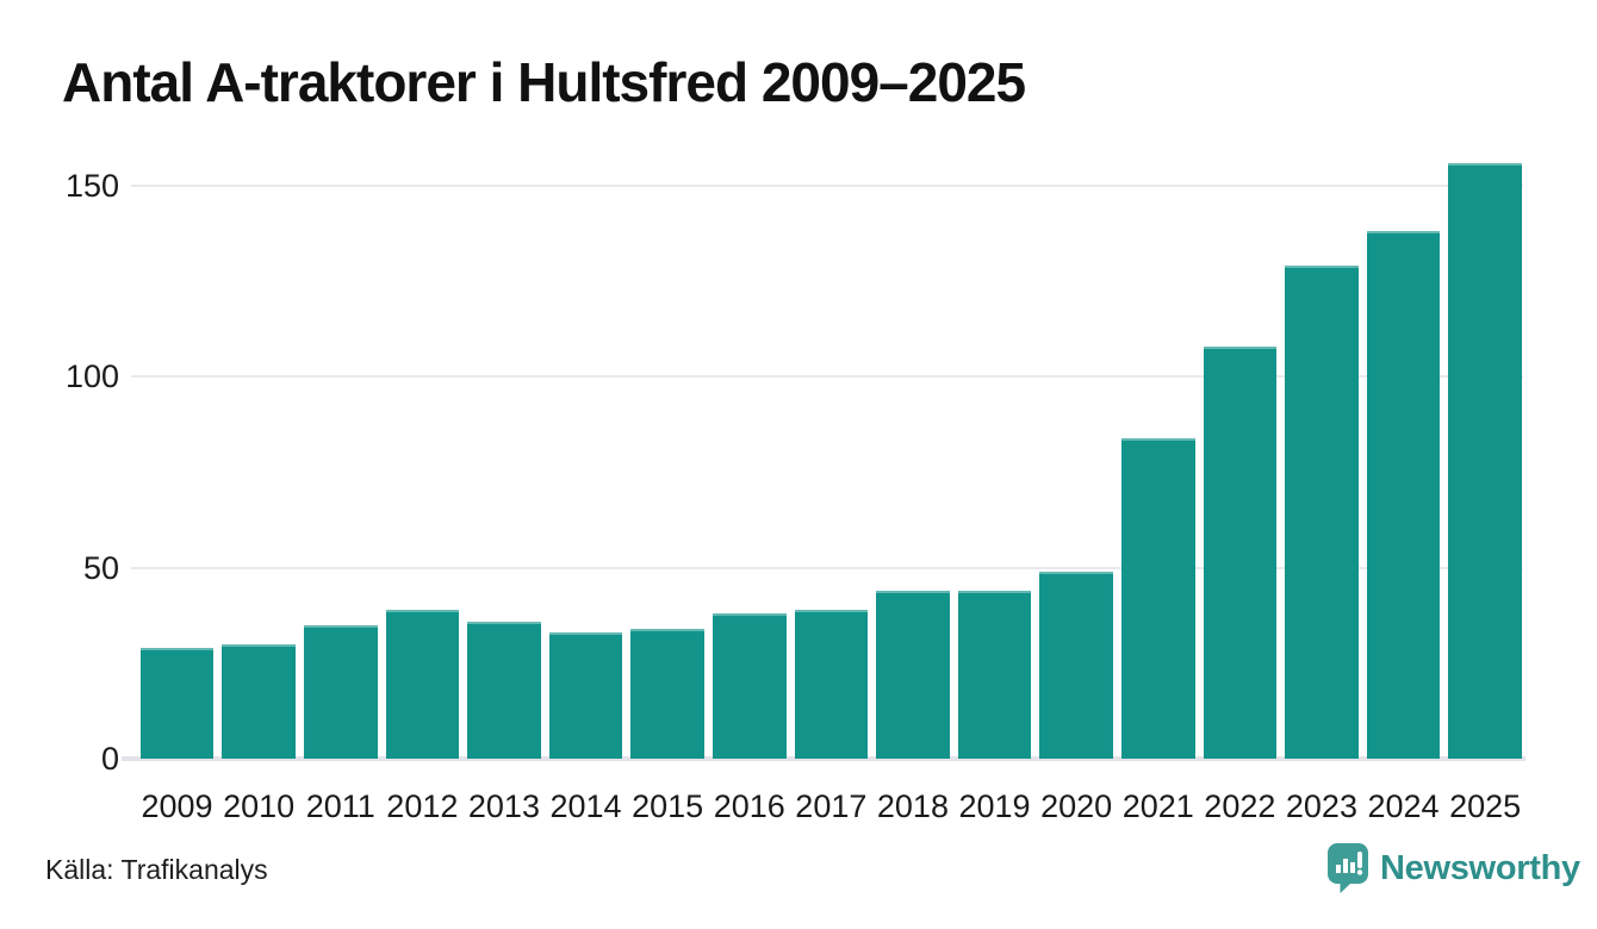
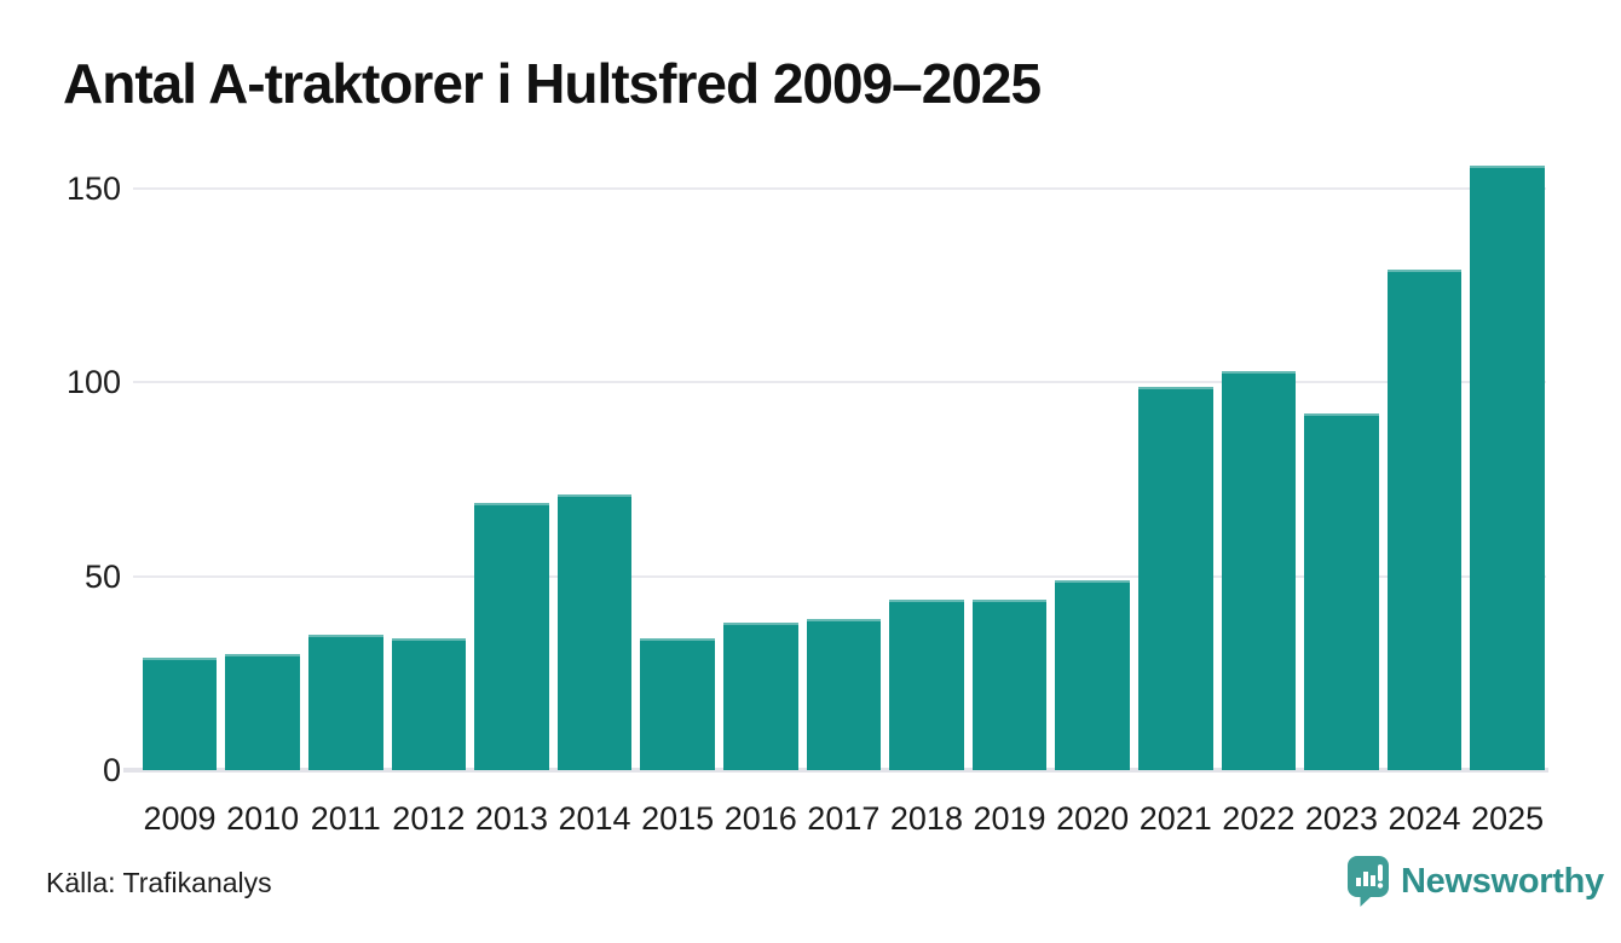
2012: 39 -> 34
2013: 36 -> 69
2014: 33 -> 71
2021: 84 -> 99
2022: 108 -> 103
2023: 129 -> 92
2024: 138 -> 129
